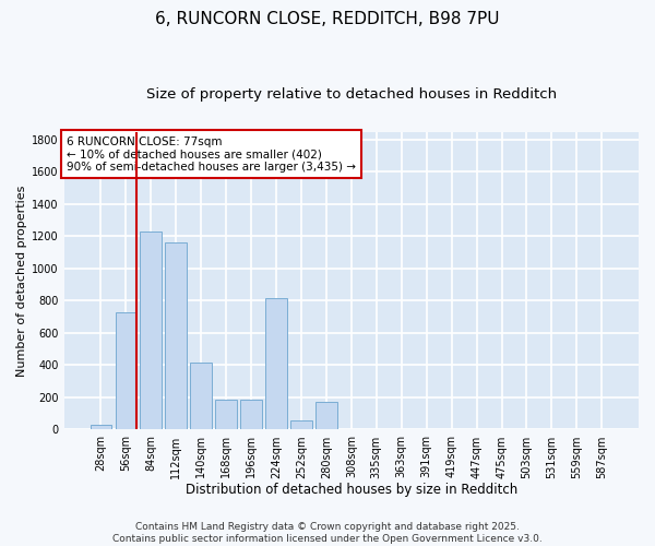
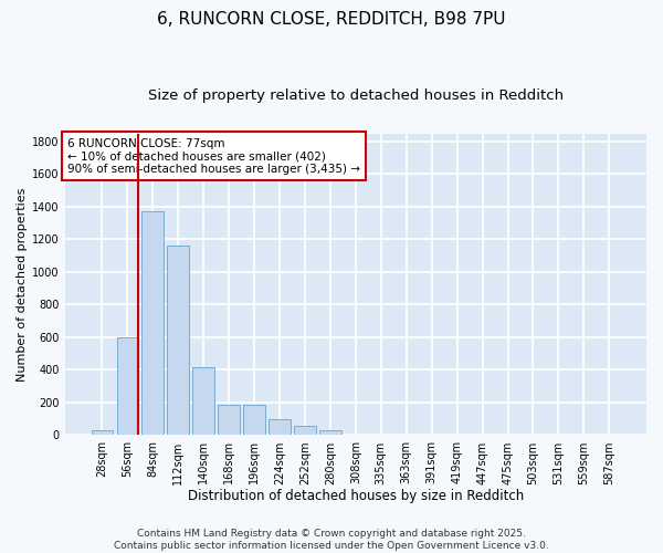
56sqm: 730 -> 600
84sqm: 1230 -> 1370
224sqm: 820 -> 100
280sqm: 170 -> 30
